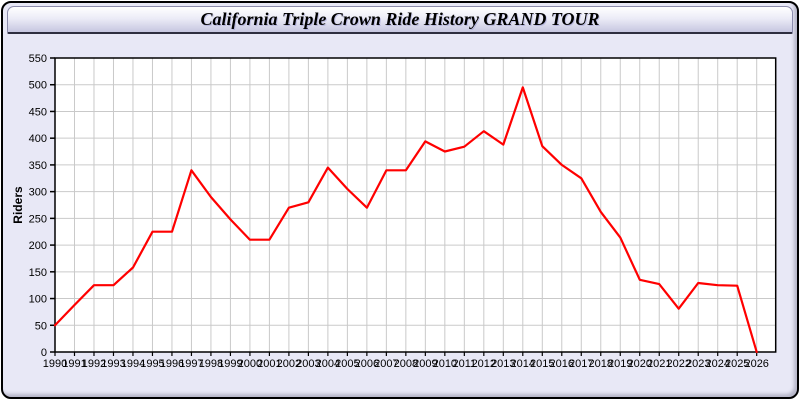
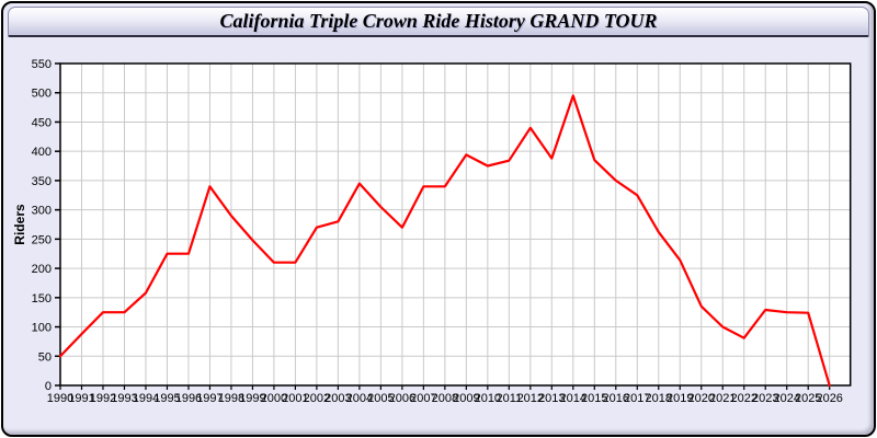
2012: 410 -> 440
2021: 130 -> 100
